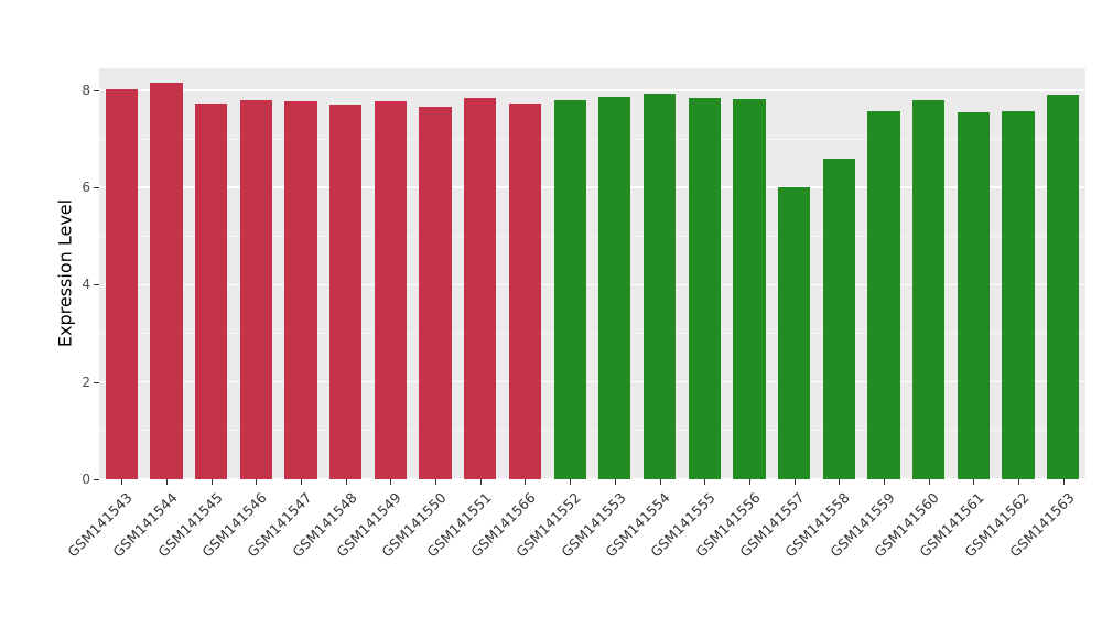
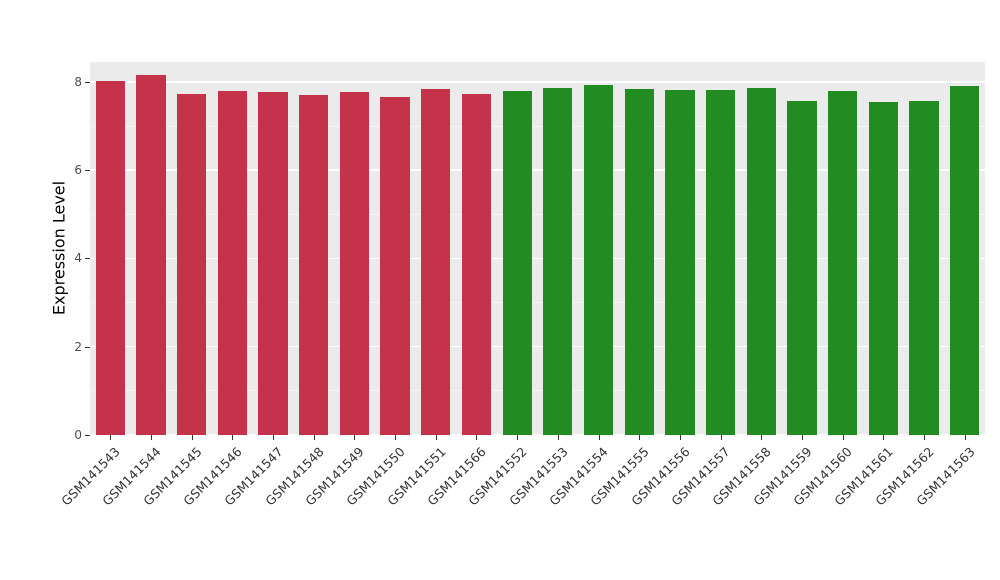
GSM141557: 6.0 -> 7.8
GSM141558: 6.6 -> 7.9
